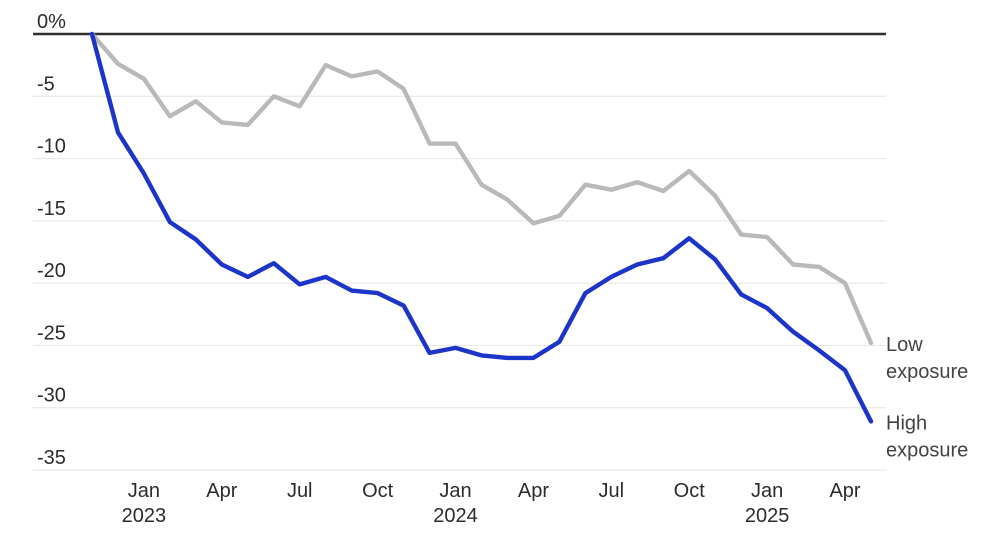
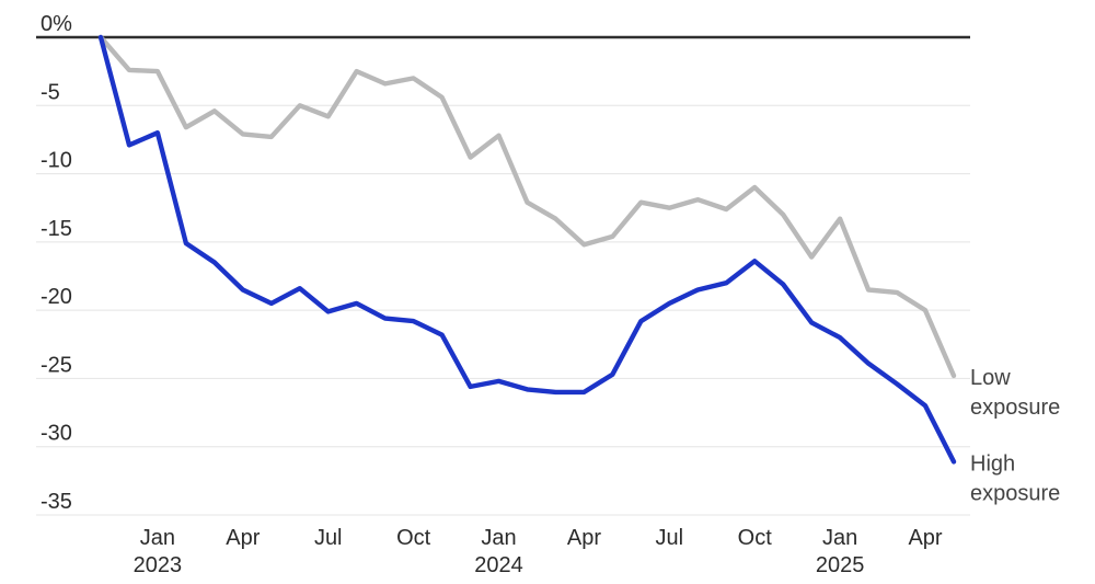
Low exposure/Jan 2023: -3.6% -> -2.5%
High exposure/Jan 2023: -11.2% -> -7.0%
Low exposure/Jan 2024: -8.8% -> -7.2%
Low exposure/Jan 2025: -16.3% -> -13.3%
